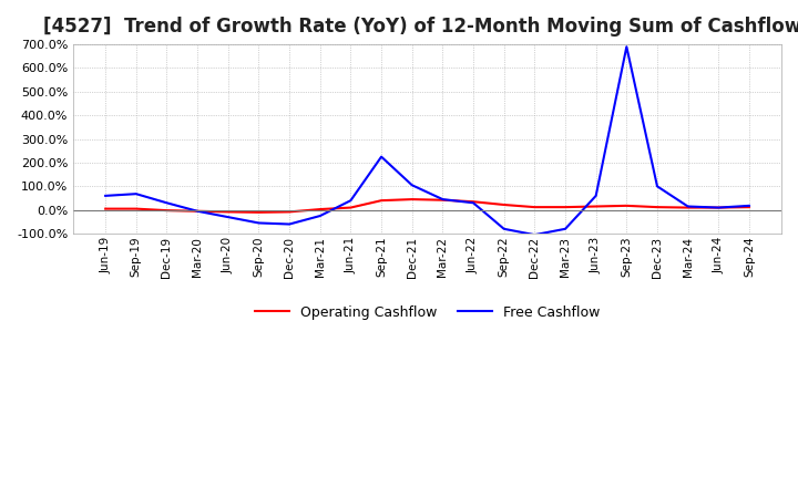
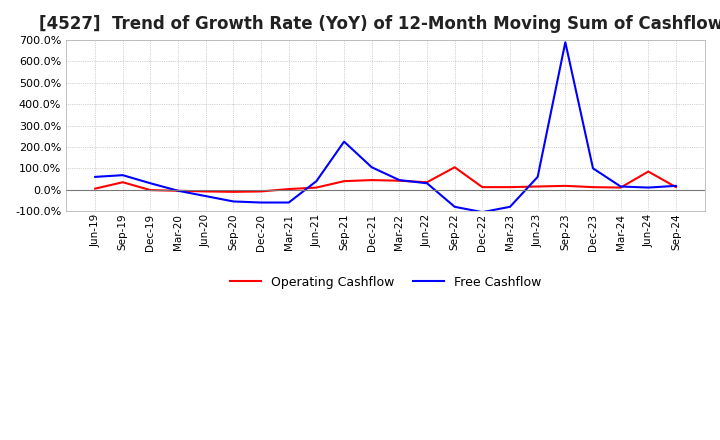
Operating Cashflow/Sep-19: 5% -> 35%
Free Cashflow/Mar-21: -25% -> -60%
Operating Cashflow/Sep-22: 22% -> 105%
Operating Cashflow/Jun-24: 10% -> 85%
